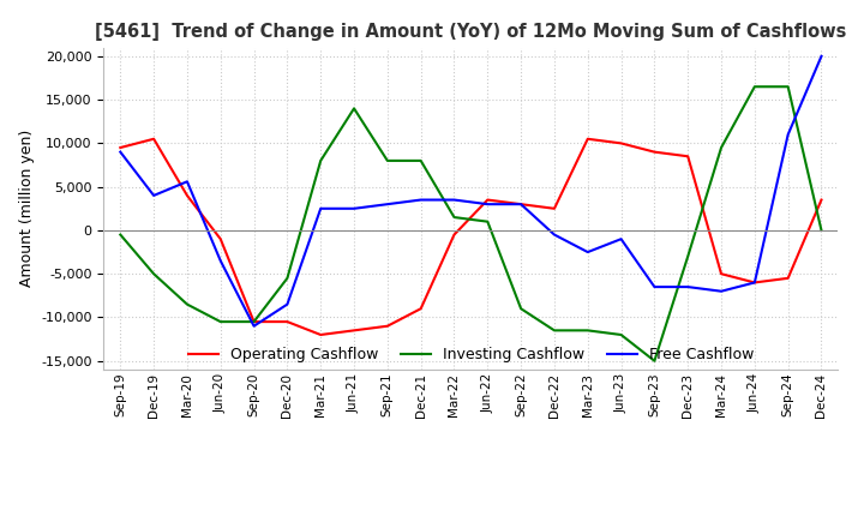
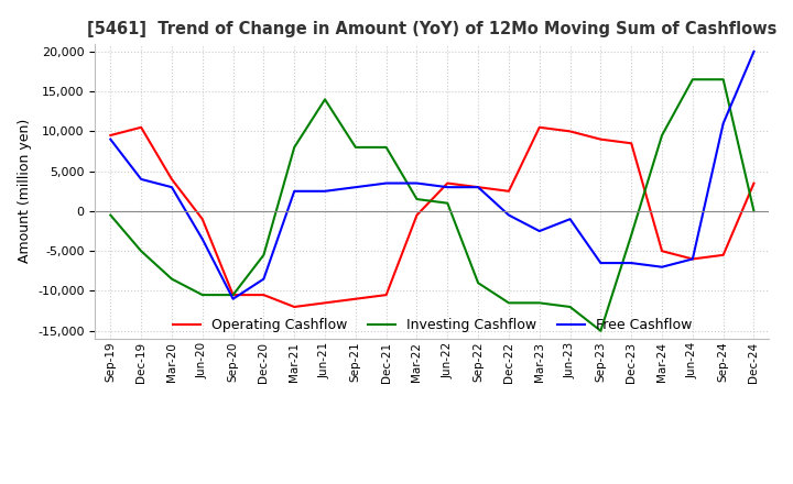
Free Cashflow/Mar-20: 5,600 -> 3,000
Operating Cashflow/Dec-21: -9,000 -> -10,500
